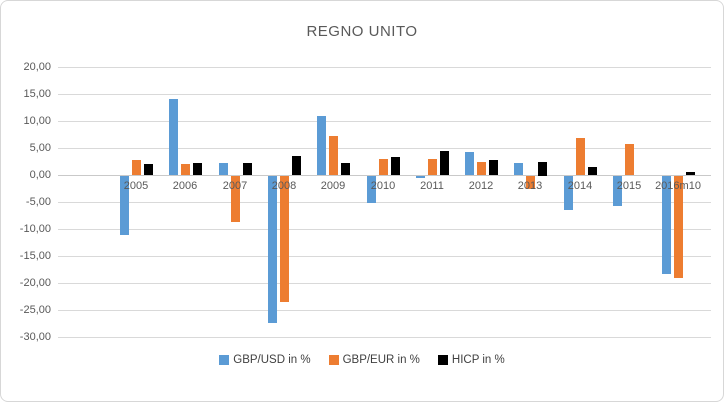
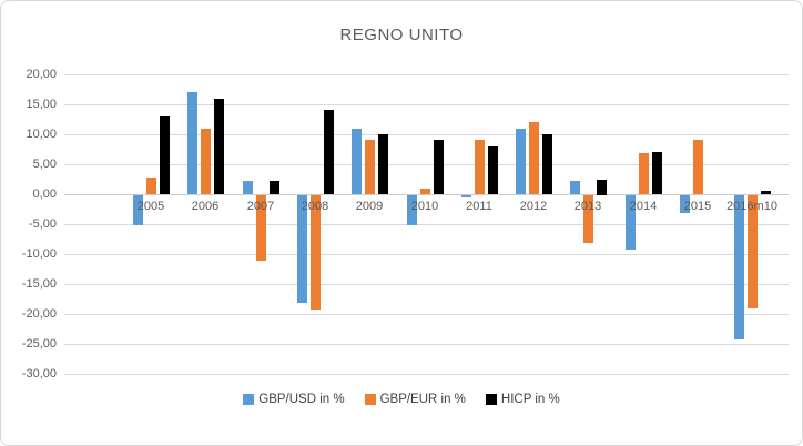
GBP/USD in %/2005: -11 -> -5
HICP in %/2005: 2 -> 13
GBP/USD in %/2006: 14 -> 17
GBP/EUR in %/2006: 2 -> 11
HICP in %/2006: 2 -> 16
GBP/EUR in %/2007: -8 -> -11
GBP/USD in %/2008: -27 -> -18
GBP/EUR in %/2008: -23 -> -19
HICP in %/2008: 4 -> 14
GBP/EUR in %/2009: 7 -> 9
HICP in %/2009: 2 -> 10
GBP/EUR in %/2010: 3 -> 1
HICP in %/2010: 3 -> 9
GBP/EUR in %/2011: 3 -> 9
HICP in %/2011: 4 -> 8
GBP/USD in %/2012: 4 -> 11
GBP/EUR in %/2012: 2 -> 12
HICP in %/2012: 3 -> 10
GBP/EUR in %/2013: -2 -> -8
GBP/USD in %/2014: -6 -> -9
HICP in %/2014: 2 -> 7
GBP/USD in %/2015: -6 -> -3
GBP/EUR in %/2015: 6 -> 9
GBP/USD in %/2016m10: -18 -> -24
